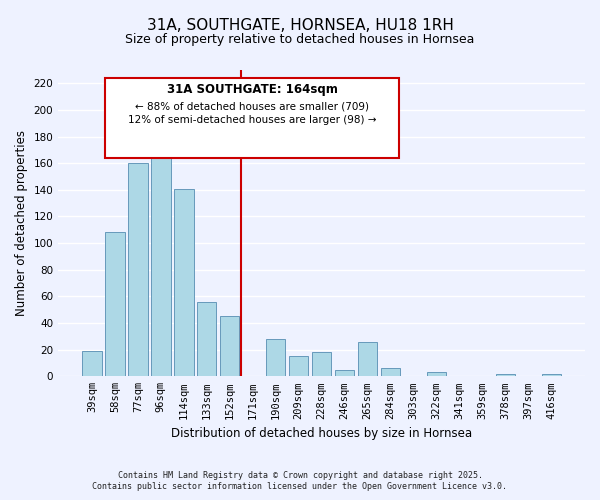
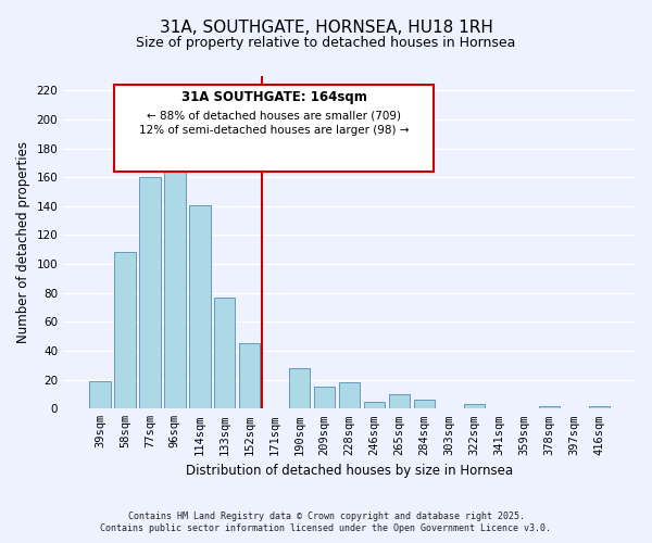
133sqm: 56 -> 77
265sqm: 26 -> 10
